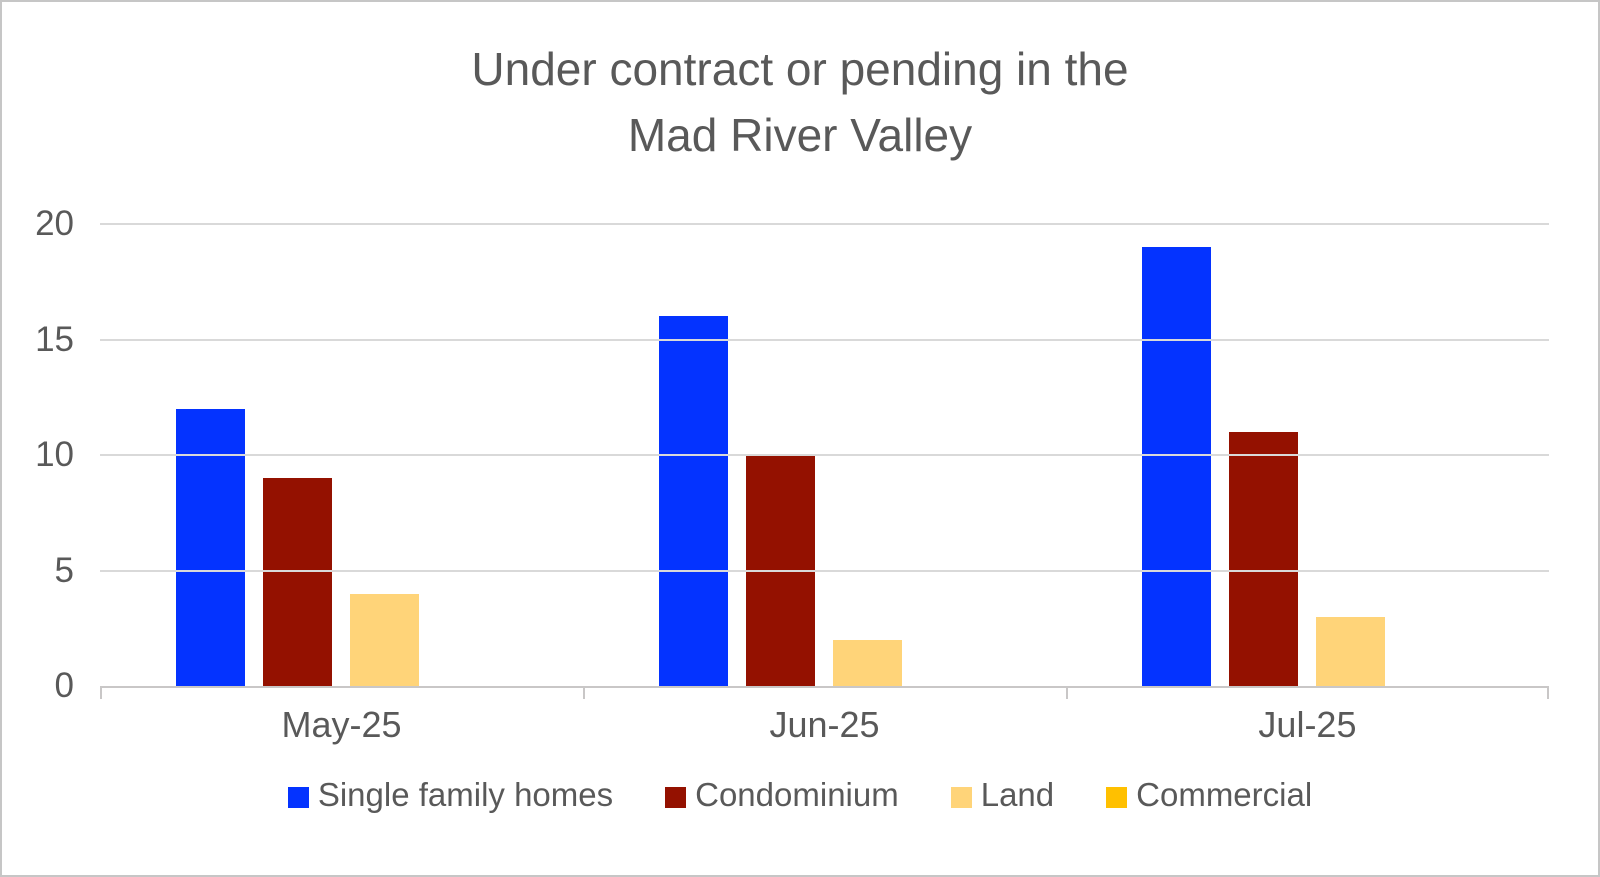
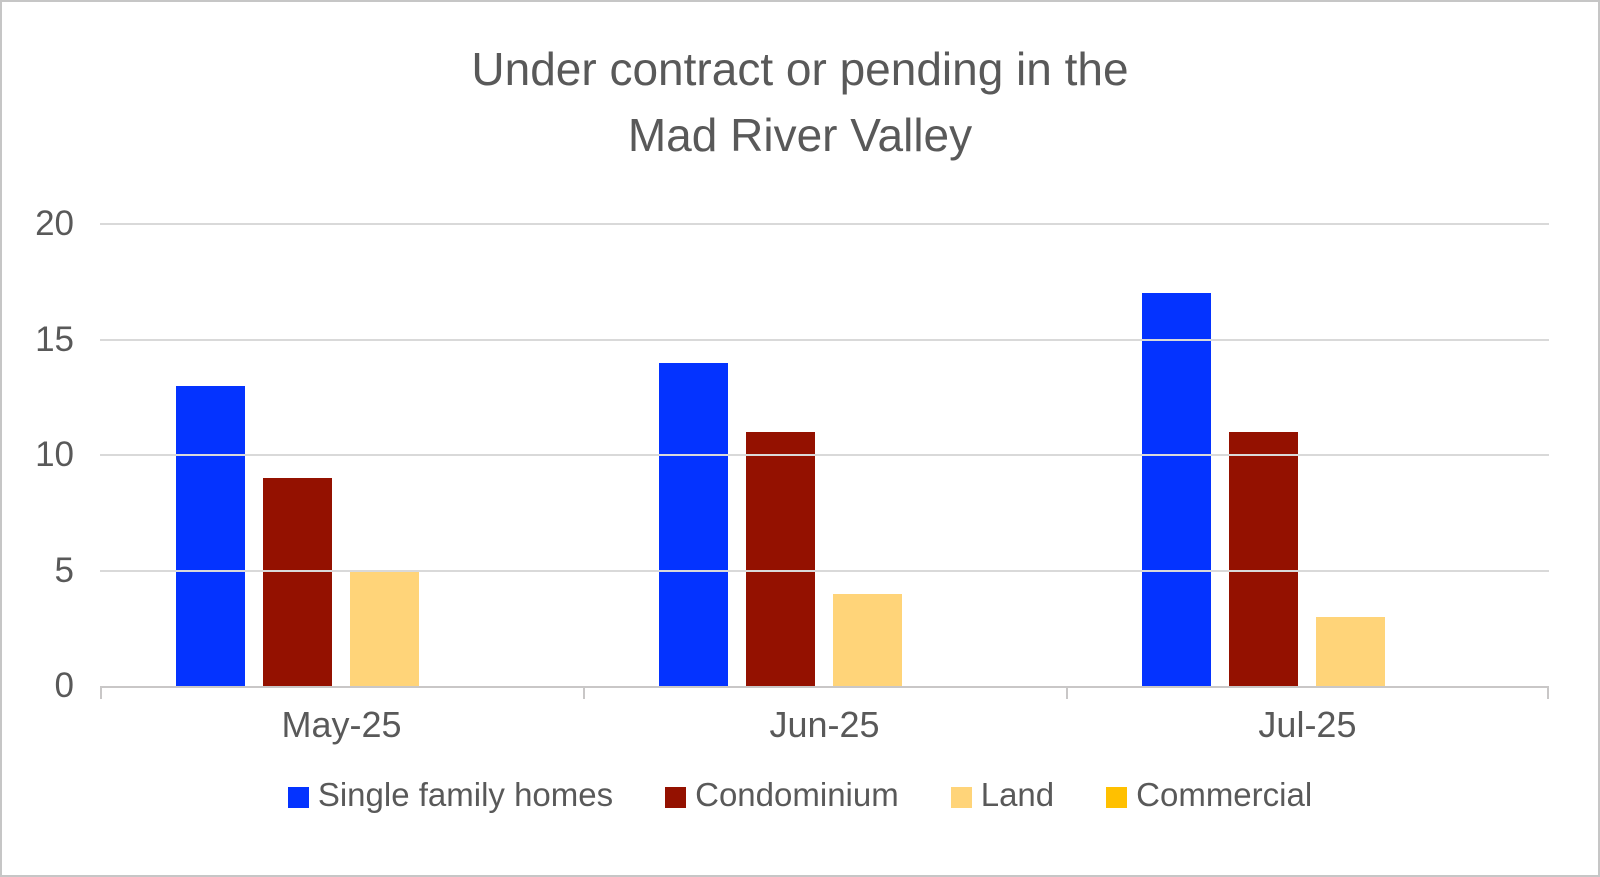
Single family homes/May-25: 12 -> 13
Land/May-25: 4 -> 5
Single family homes/Jun-25: 16 -> 14
Condominium/Jun-25: 10 -> 11
Land/Jun-25: 2 -> 4
Single family homes/Jul-25: 19 -> 17
